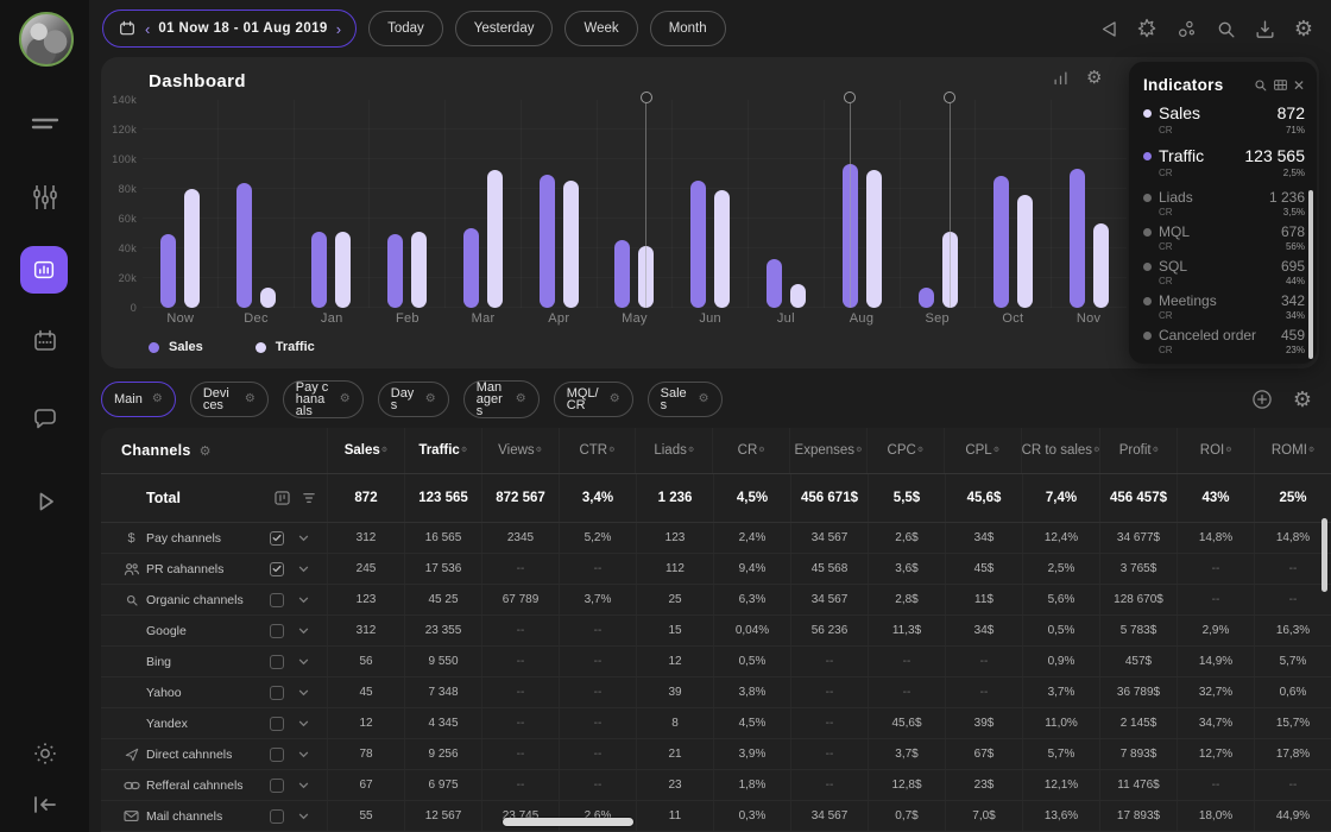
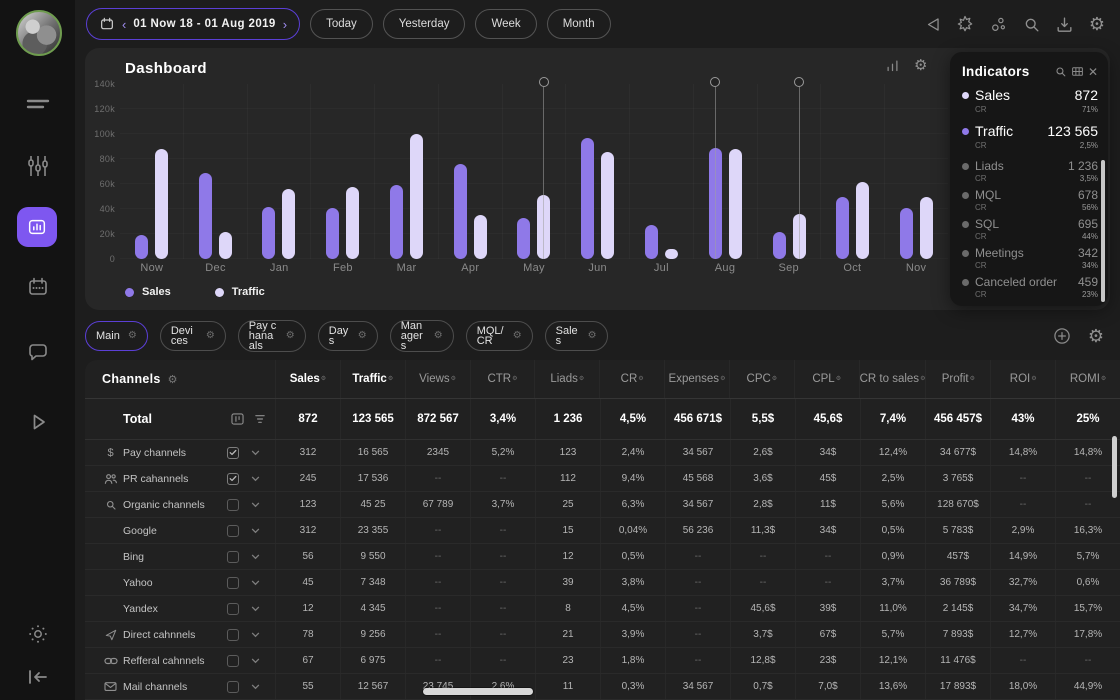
Sales/Now: 50k -> 19k
Traffic/Now: 80k -> 88k
Sales/Dec: 84k -> 69k
Traffic/Dec: 14k -> 22k
Sales/Jan: 51k -> 42k
Traffic/Jan: 51k -> 56k
Sales/Feb: 50k -> 41k
Traffic/Feb: 51k -> 58k
Sales/Mar: 54k -> 59k
Traffic/Mar: 93k -> 100k
Sales/Apr: 90k -> 76k
Traffic/Apr: 86k -> 35k
Sales/May: 46k -> 33k
Traffic/May: 42k -> 51k
Sales/Jun: 86k -> 97k
Traffic/Jun: 79k -> 86k
Sales/Jul: 33k -> 27k
Traffic/Jul: 16k -> 8k
Sales/Aug: 97k -> 89k
Traffic/Aug: 93k -> 88k
Sales/Sep: 14k -> 22k
Traffic/Sep: 51k -> 36k
Sales/Oct: 89k -> 50k
Traffic/Oct: 76k -> 62k
Sales/Nov: 94k -> 41k
Traffic/Nov: 57k -> 50k
